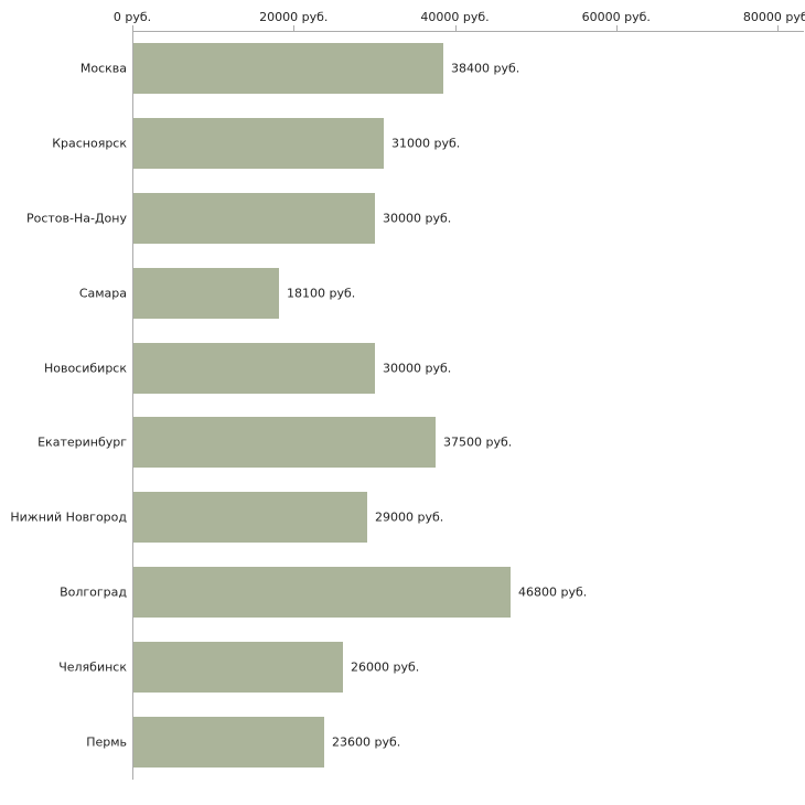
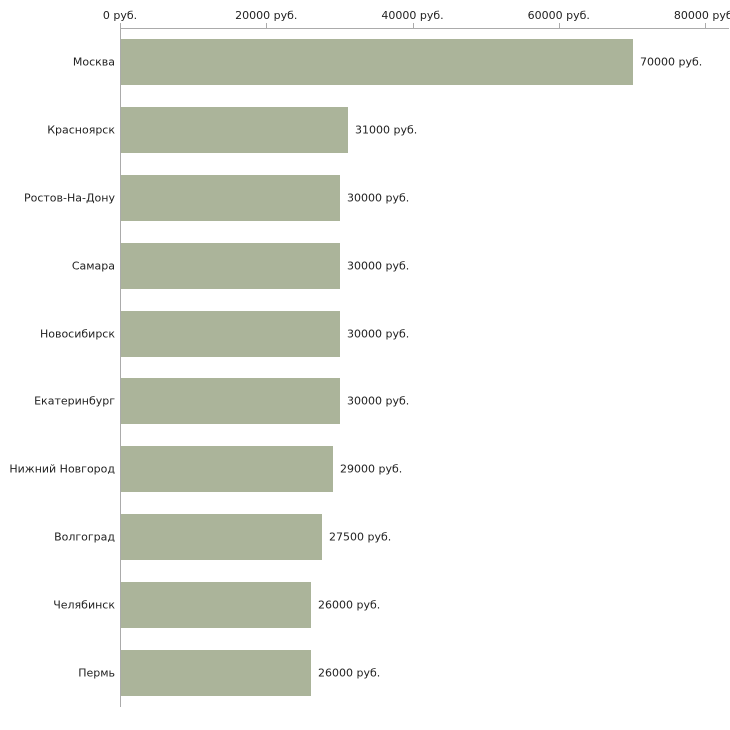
Москва: 38400 -> 70000
Самара: 18100 -> 30000
Екатеринбург: 37500 -> 30000
Волгоград: 46800 -> 27500
Пермь: 23600 -> 26000
